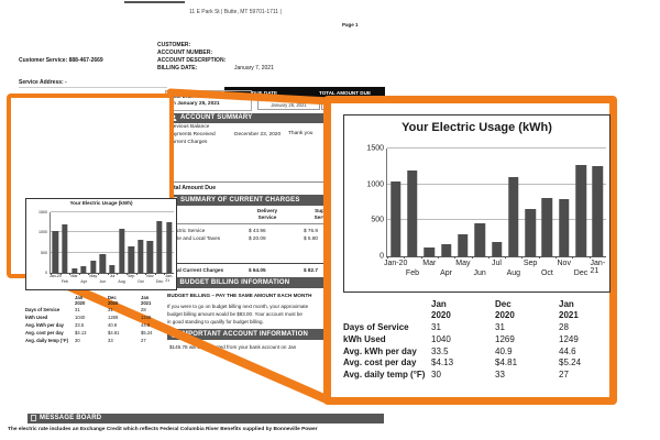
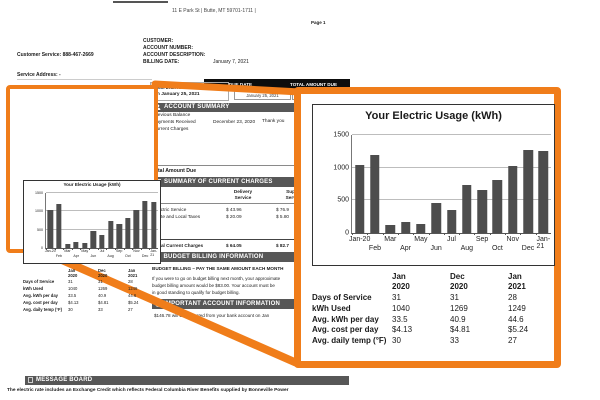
May: 300 -> 100
Jul: 200 -> 300
Aug: 1100 -> 700
Nov: 800 -> 1000
